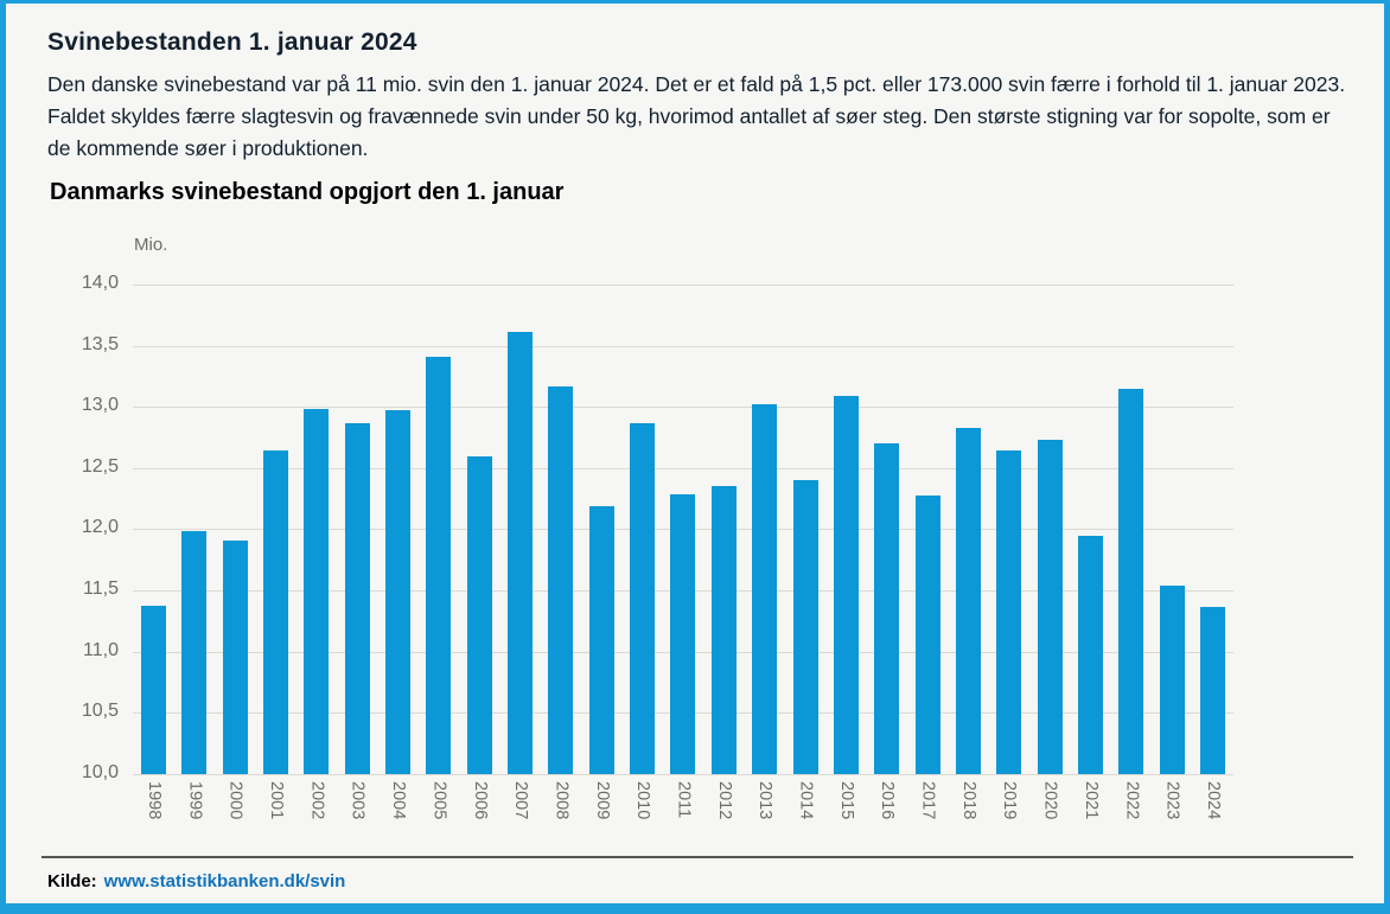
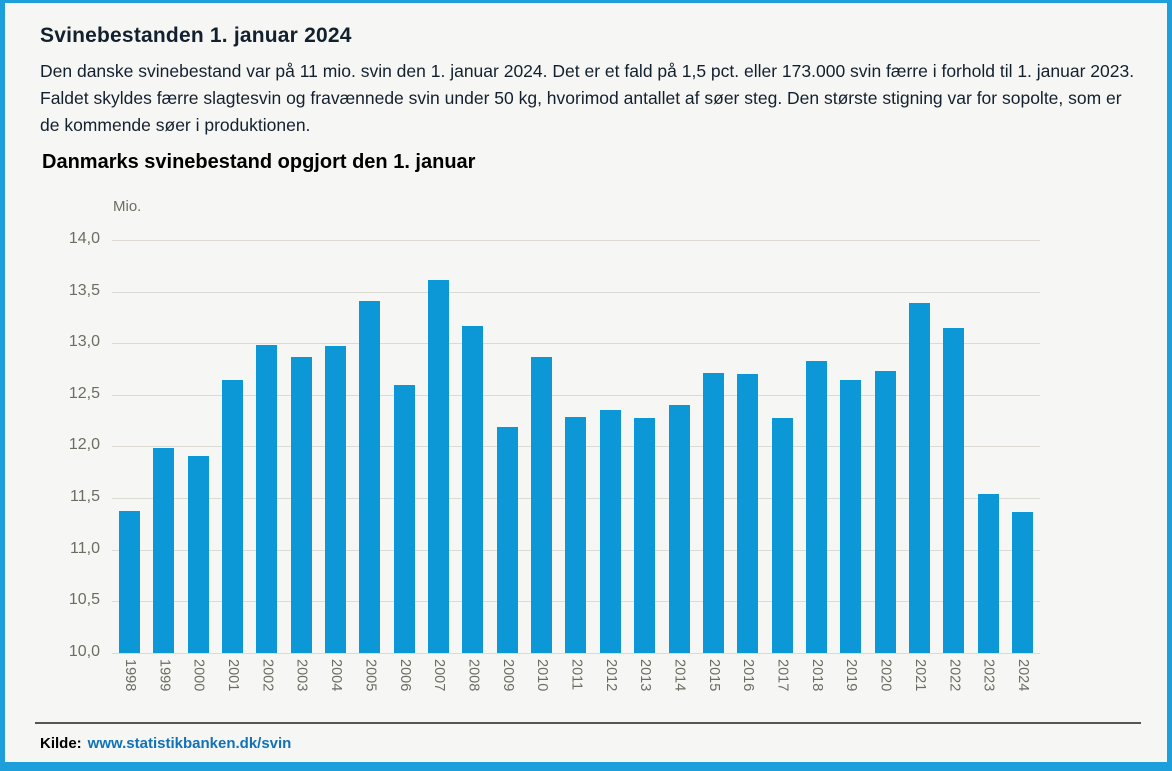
2013: 13,02 -> 12,28
2015: 13,09 -> 12,71
2021: 11,95 -> 13,39
